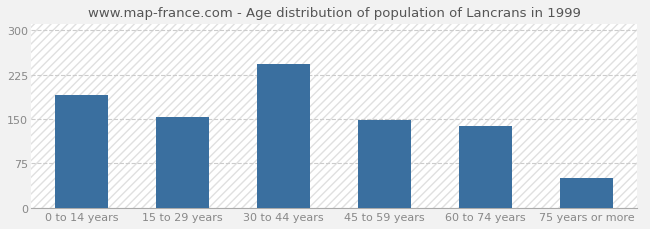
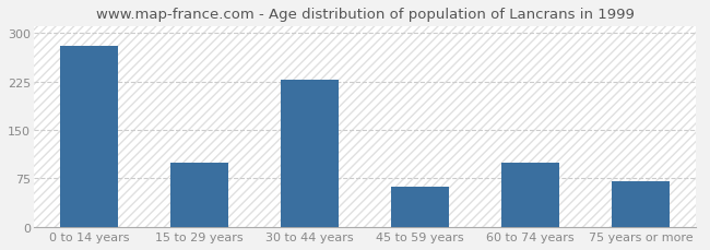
0 to 14 years: 190 -> 280
15 to 29 years: 153 -> 100
30 to 44 years: 243 -> 228
45 to 59 years: 148 -> 62
60 to 74 years: 138 -> 100
75 years or more: 50 -> 70
